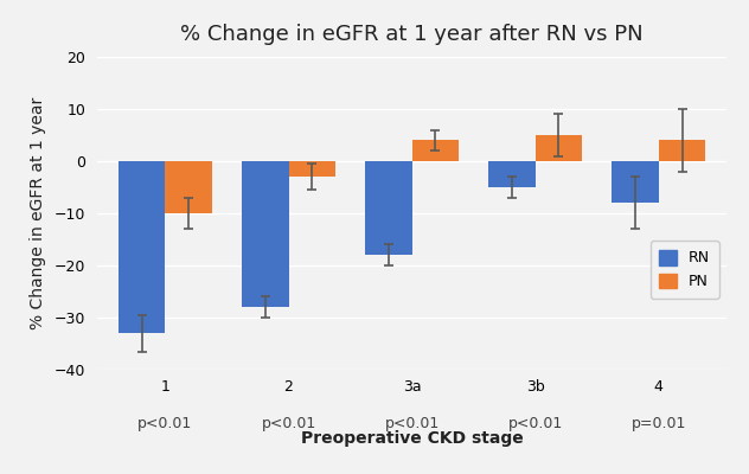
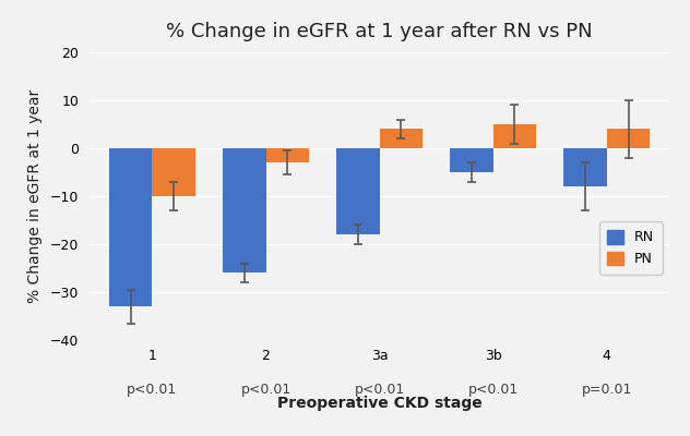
RN/2: -28 -> -26
